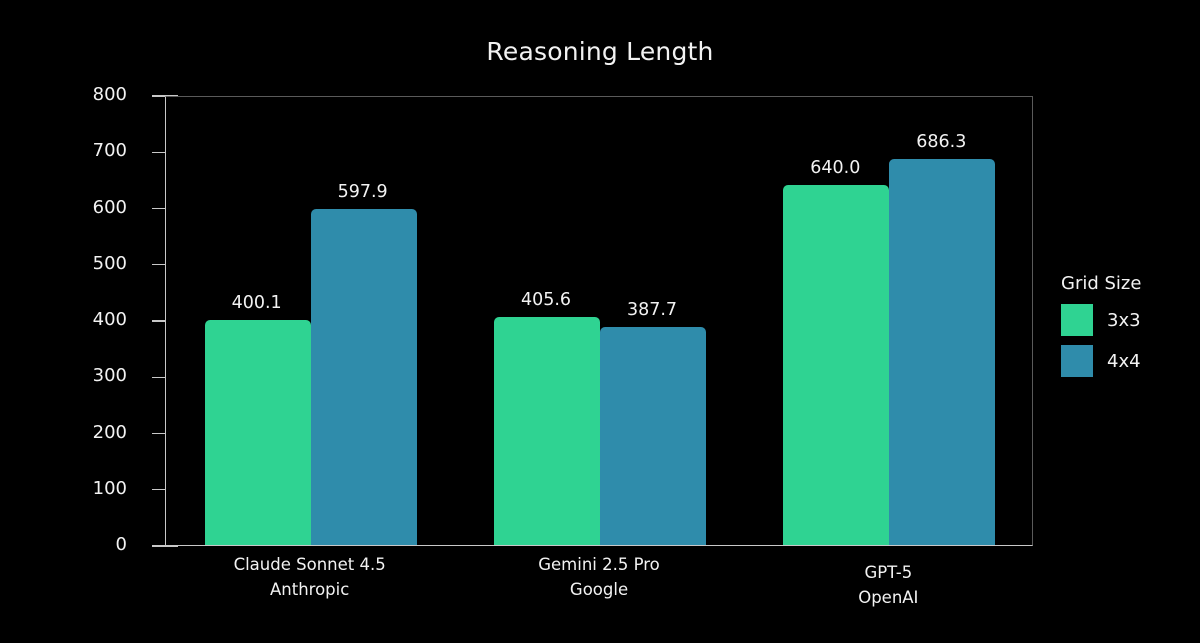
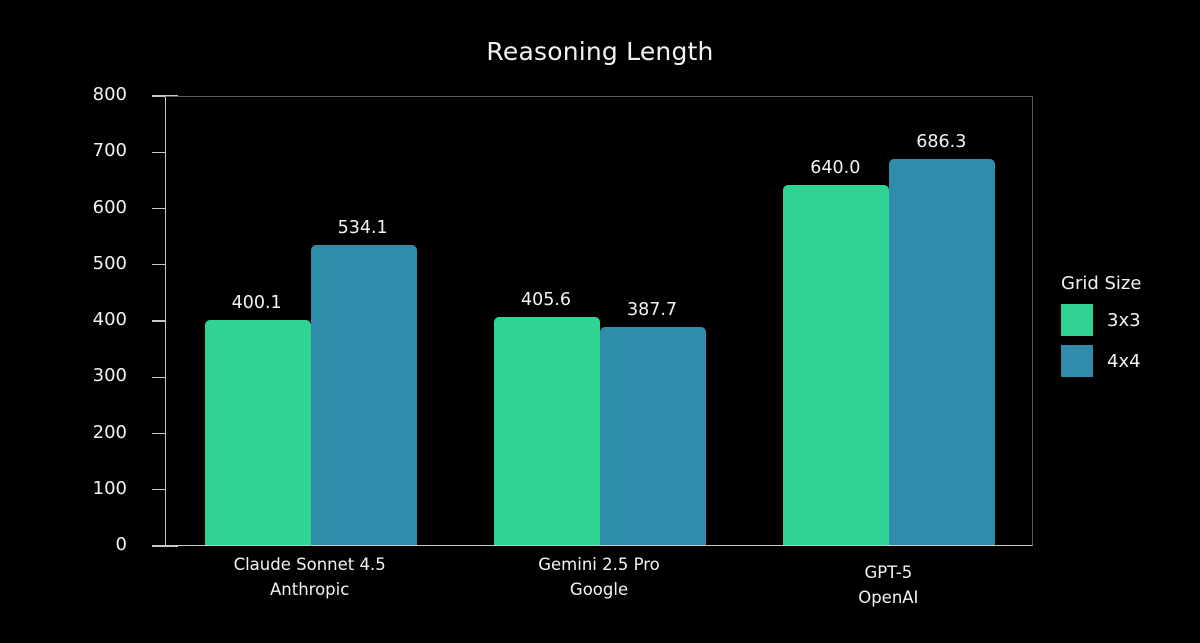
4x4/Claude Sonnet 4.5: 597.9 -> 534.1
